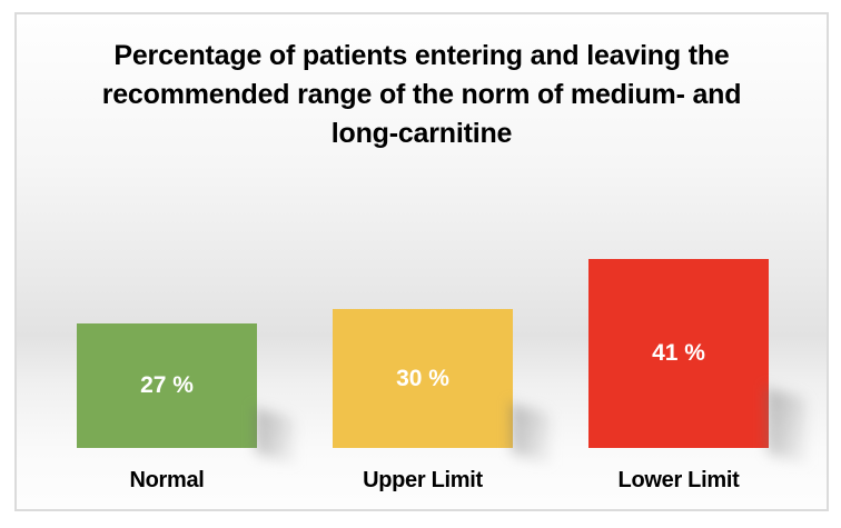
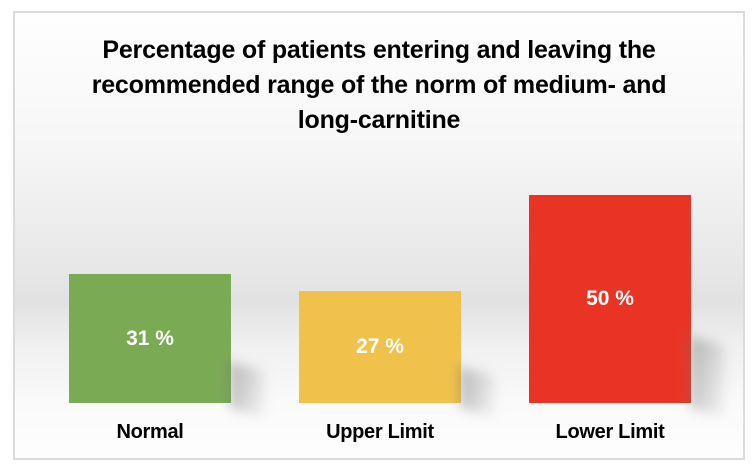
Normal: 27 -> 31
Upper Limit: 30 -> 27
Lower Limit: 41 -> 50
